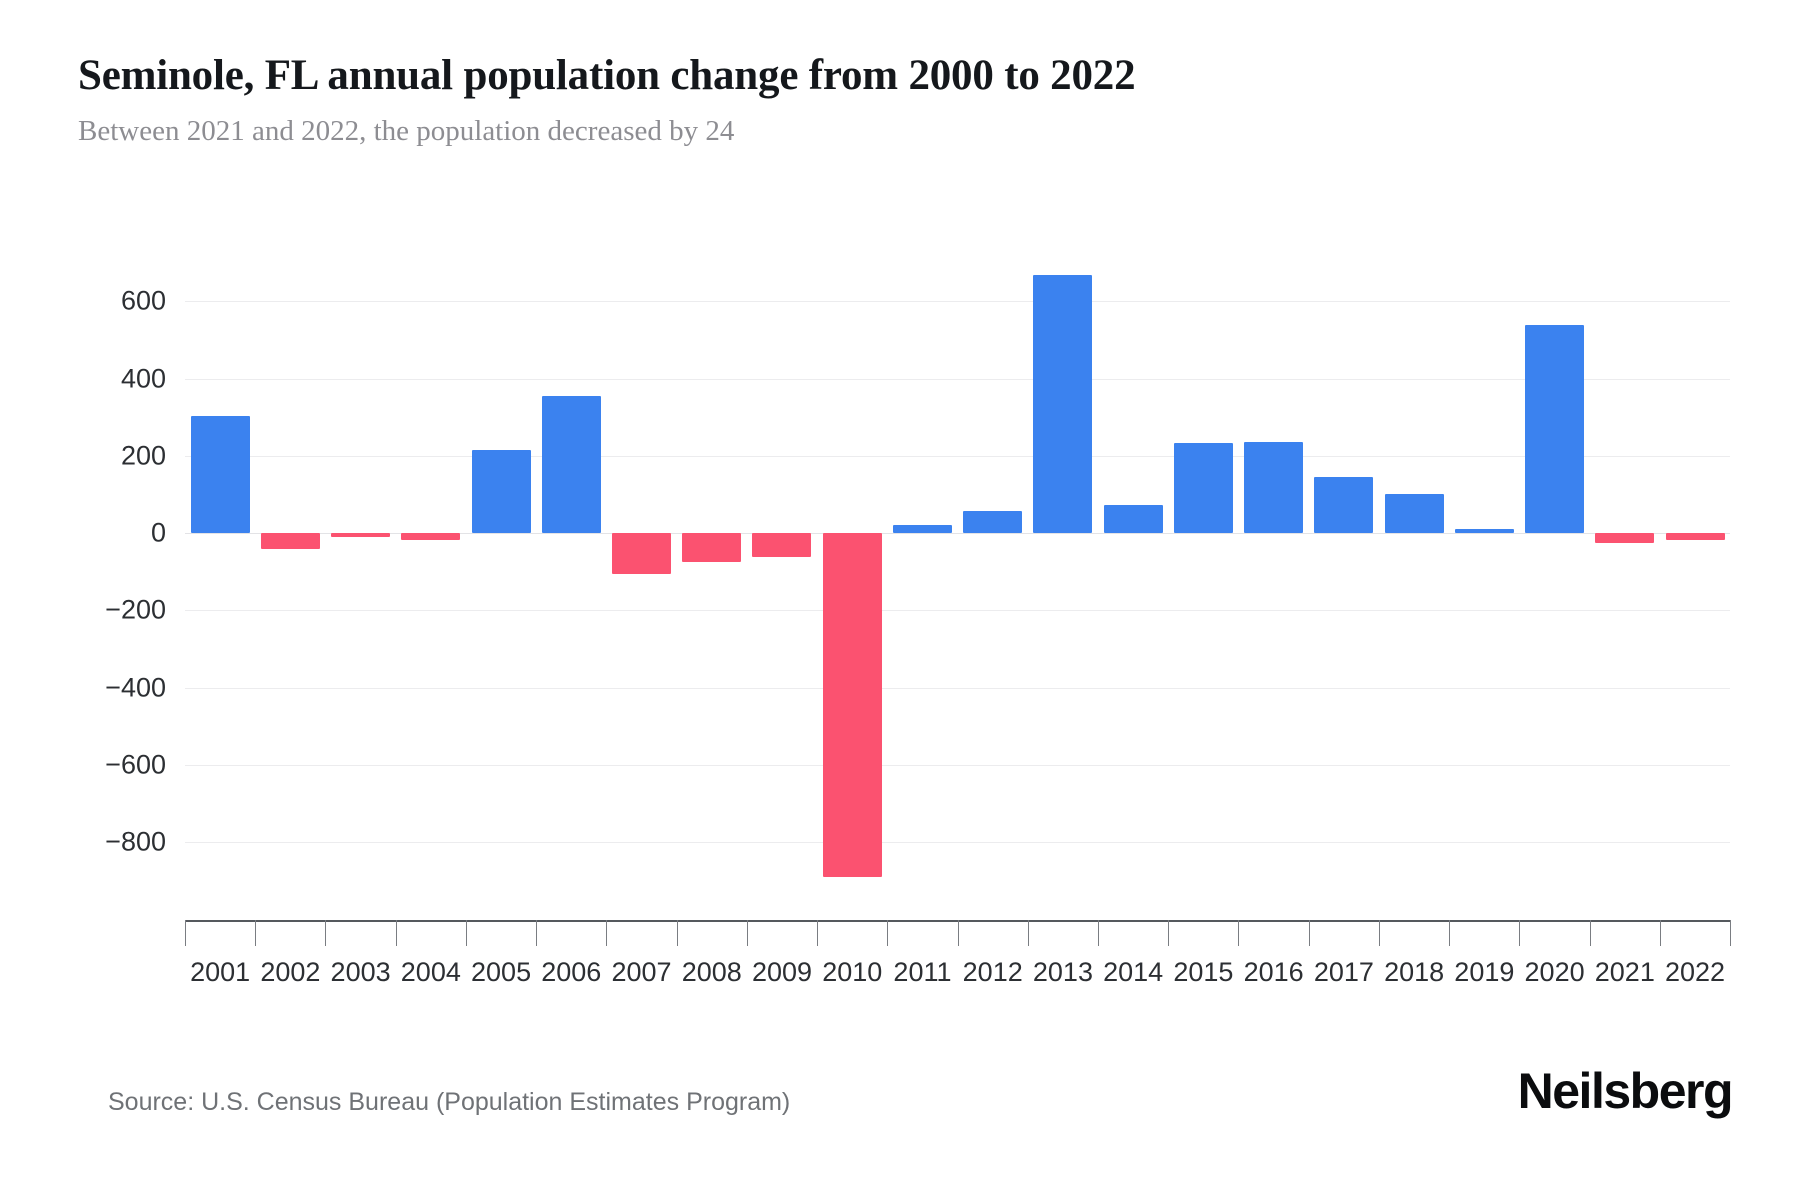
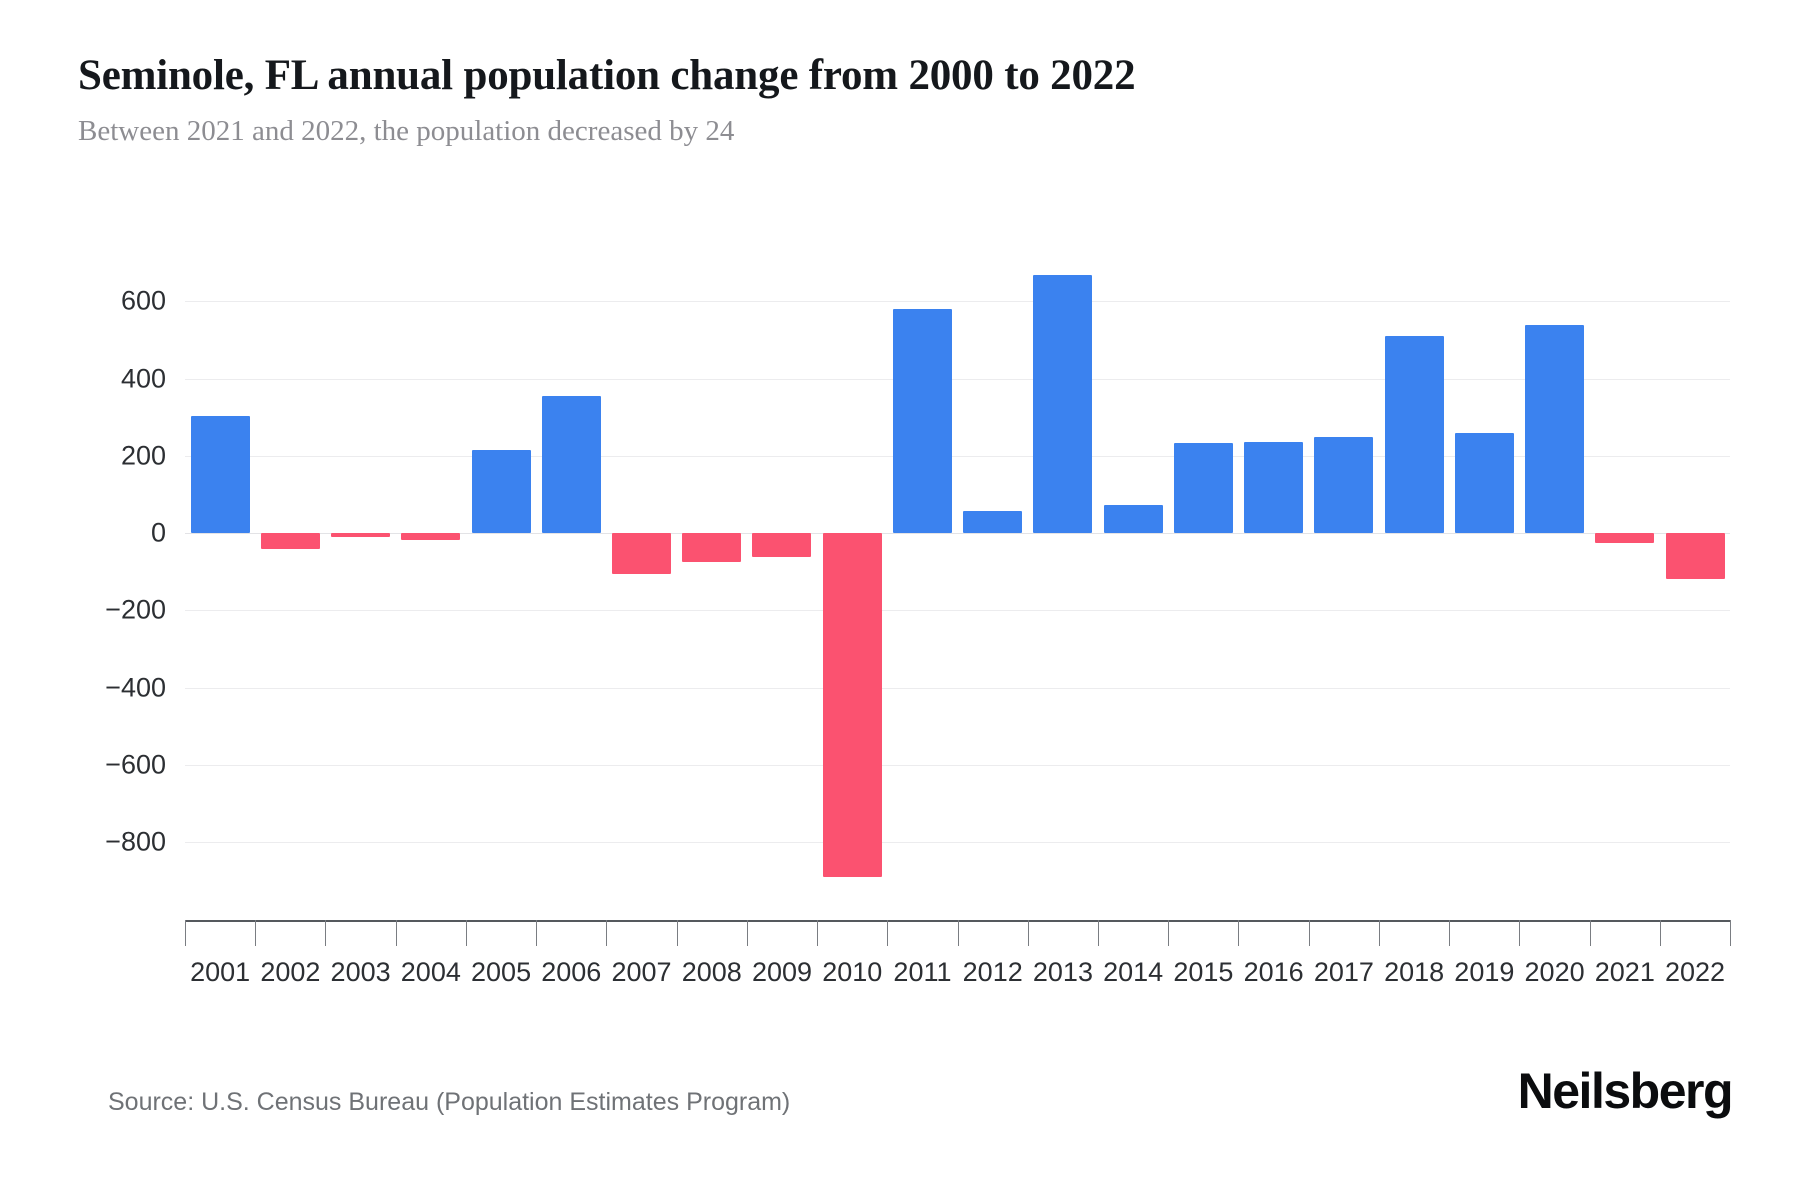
2011: 20 -> 580
2017: 140 -> 250
2018: 100 -> 510
2019: 10 -> 260
2022: -20 -> -120
